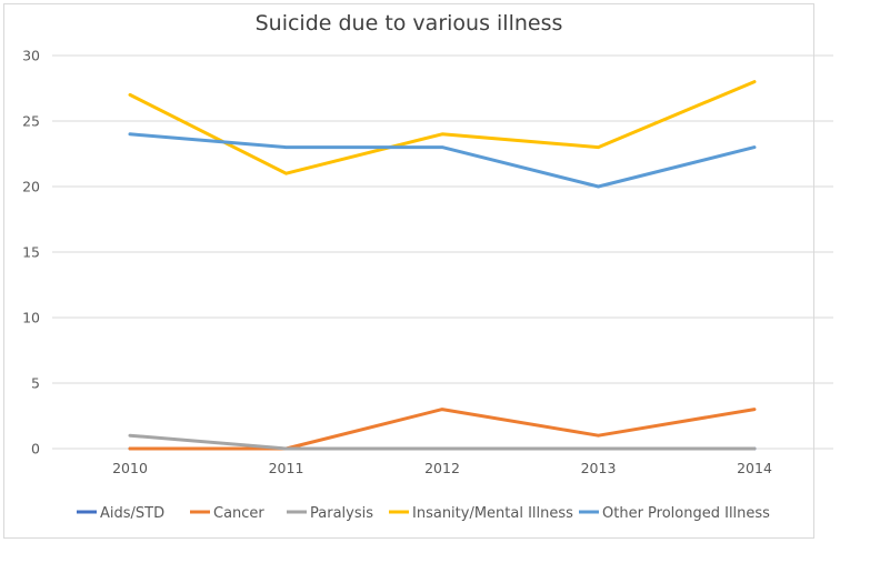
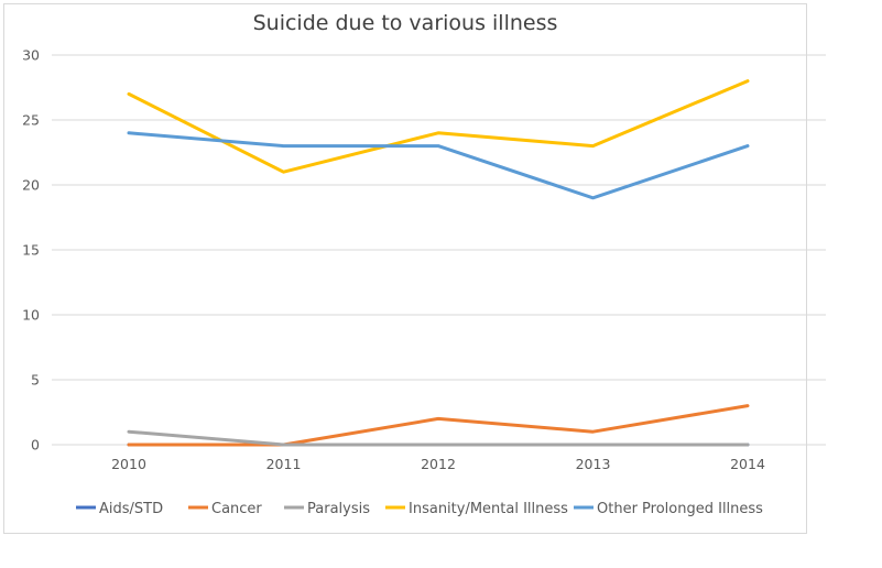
Cancer/2012: 3 -> 2
Other Prolonged Illness/2013: 20 -> 19
